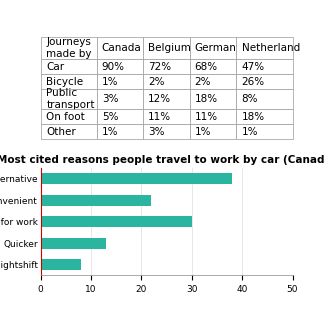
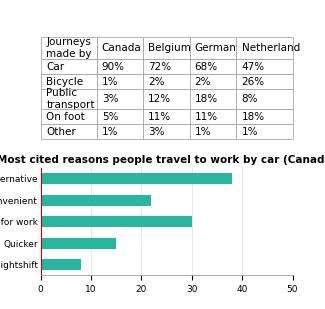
Quicker: 13 -> 15
